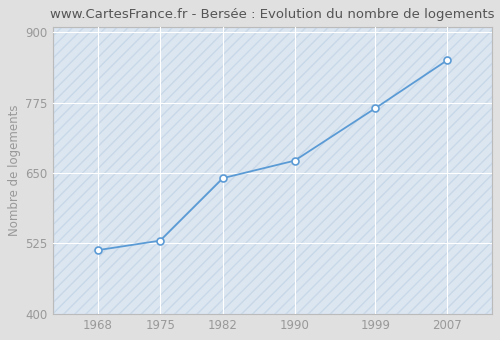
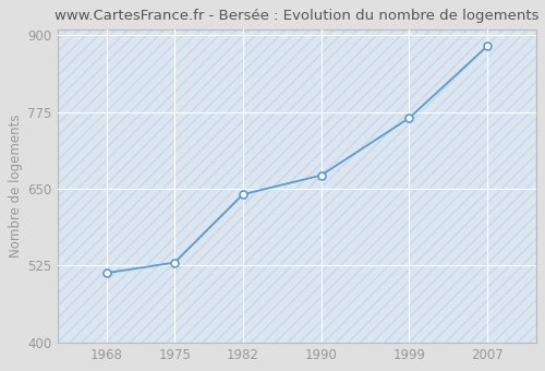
2007: 850 -> 882
